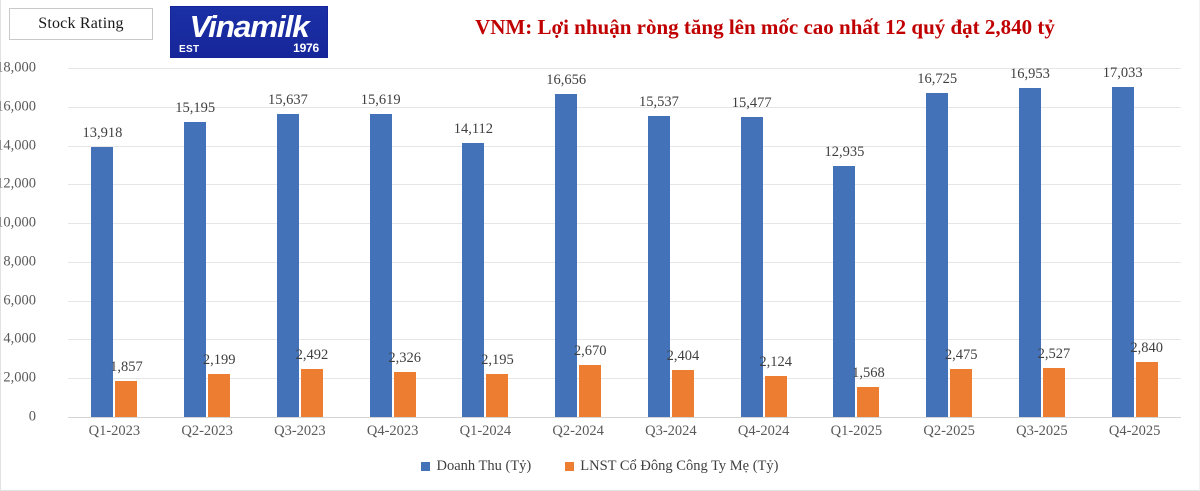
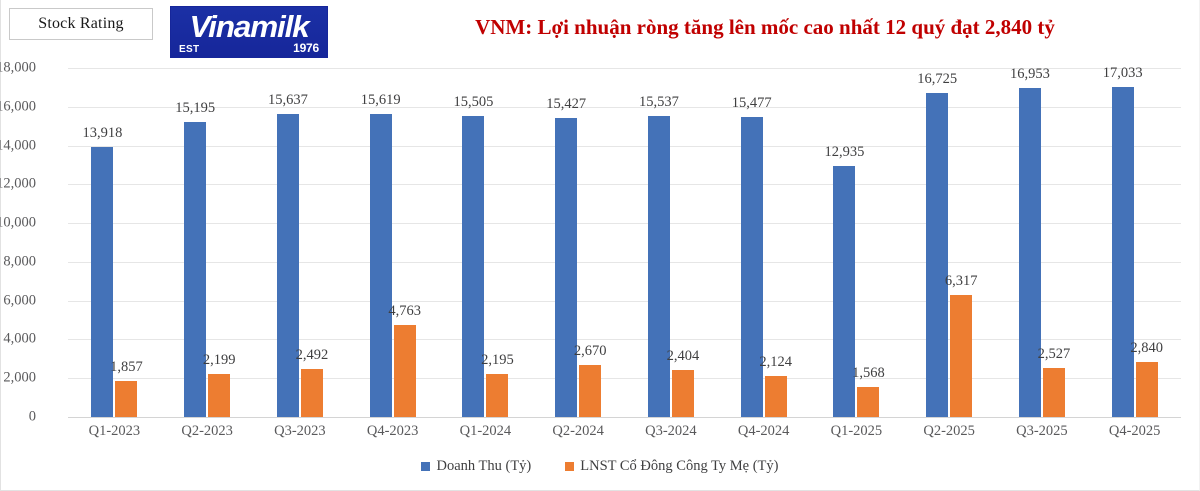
LNST Cổ Đông Công Ty Mẹ (Tỷ)/Q4-2023: 2,326 -> 4,763
Doanh Thu (Tỷ)/Q1-2024: 14,112 -> 15,505
Doanh Thu (Tỷ)/Q2-2024: 16,656 -> 15,427
LNST Cổ Đông Công Ty Mẹ (Tỷ)/Q2-2025: 2,475 -> 6,317
